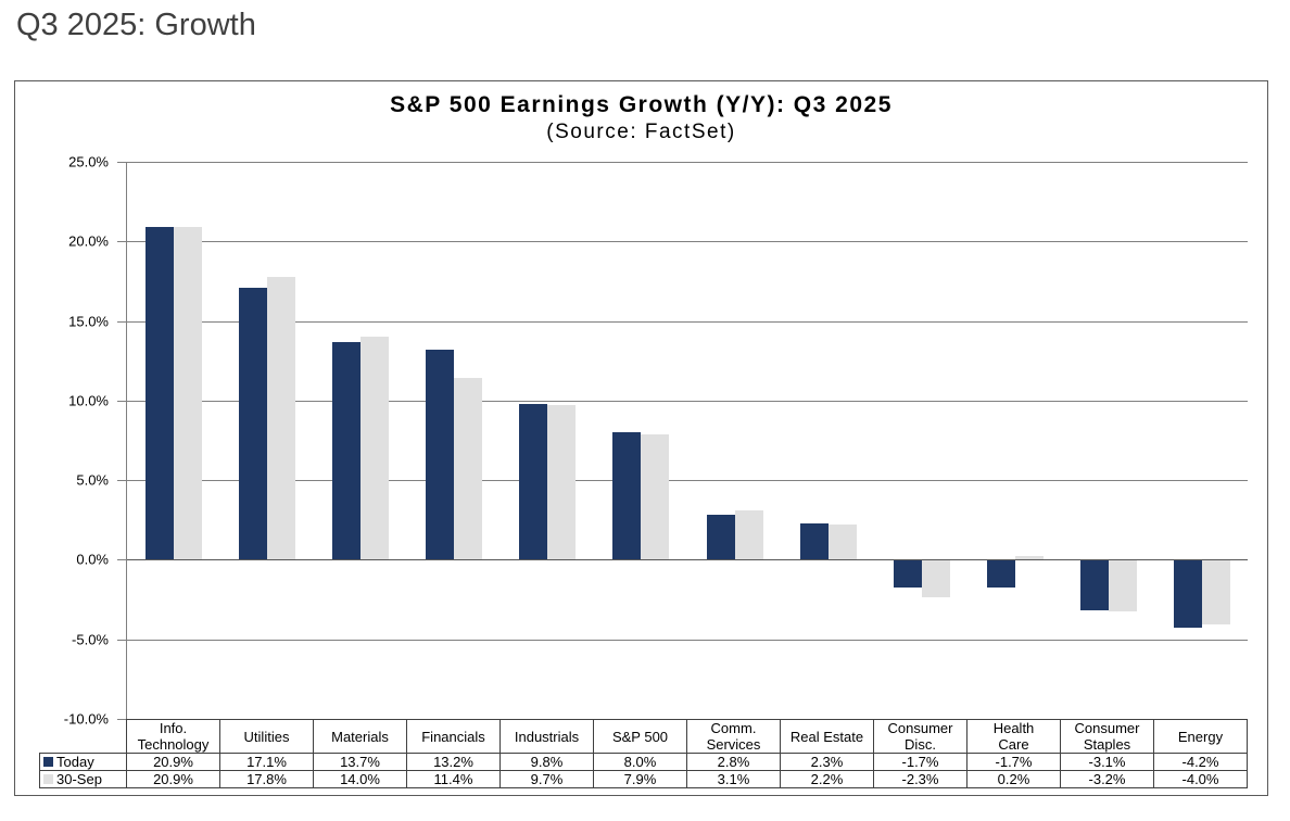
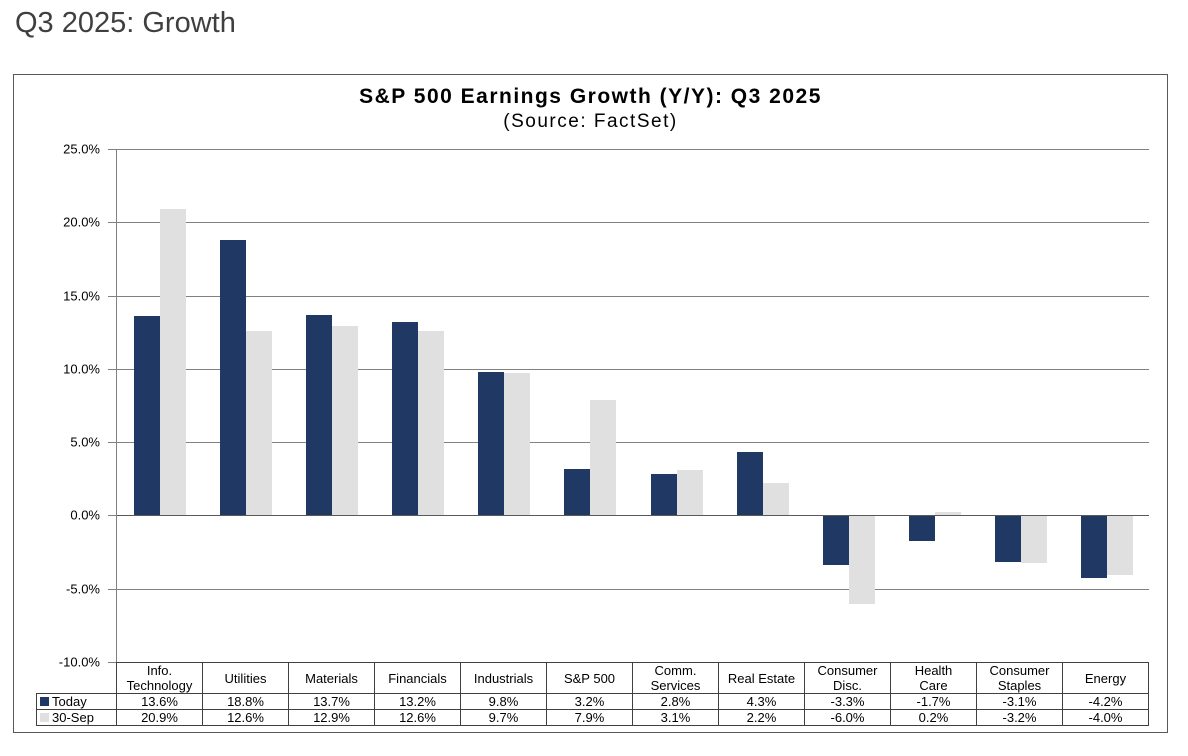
Today/Info. Technology: 20.9% -> 13.6%
Today/Utilities: 17.1% -> 18.8%
30-Sep/Utilities: 17.8% -> 12.6%
30-Sep/Materials: 14.0% -> 12.9%
30-Sep/Financials: 11.4% -> 12.6%
Today/S&P 500: 8.0% -> 3.2%
Today/Real Estate: 2.3% -> 4.3%
Today/Consumer Disc.: -1.7% -> -3.3%
30-Sep/Consumer Disc.: -2.3% -> -6.0%
